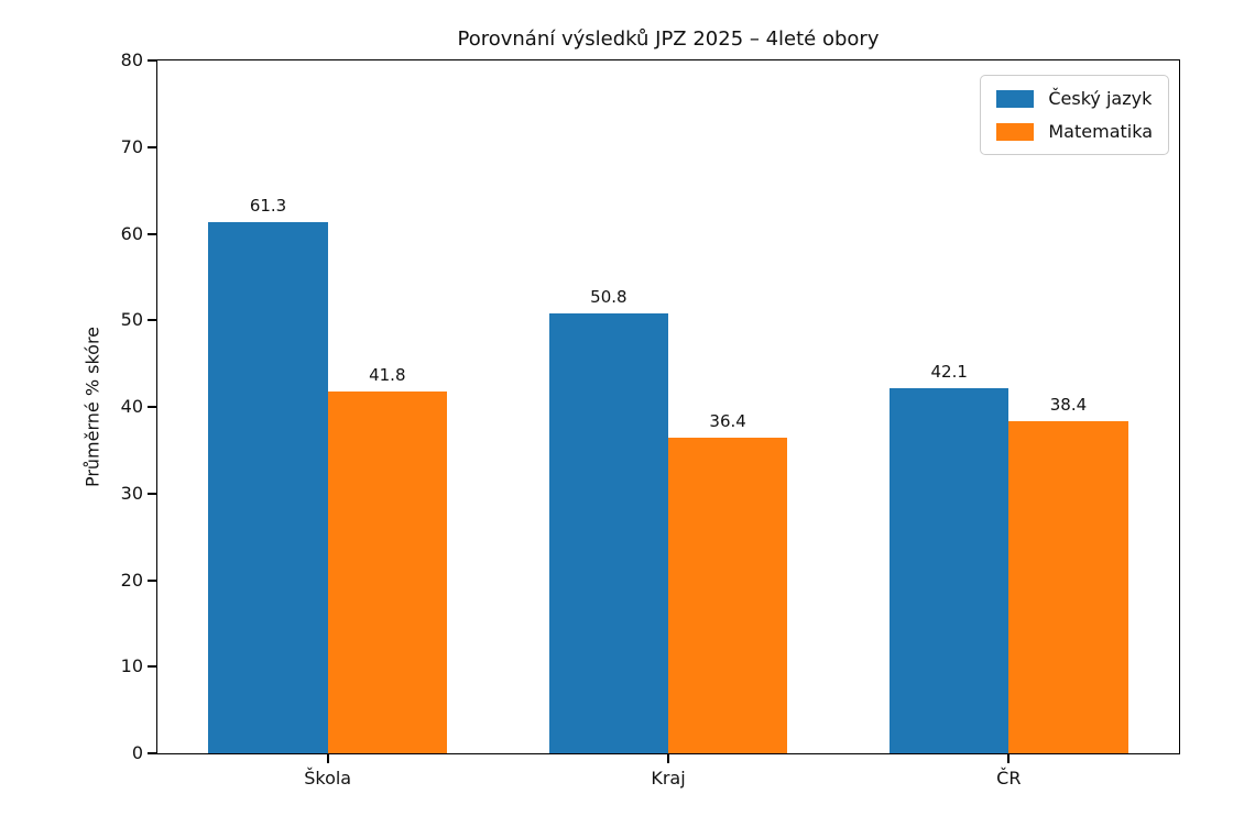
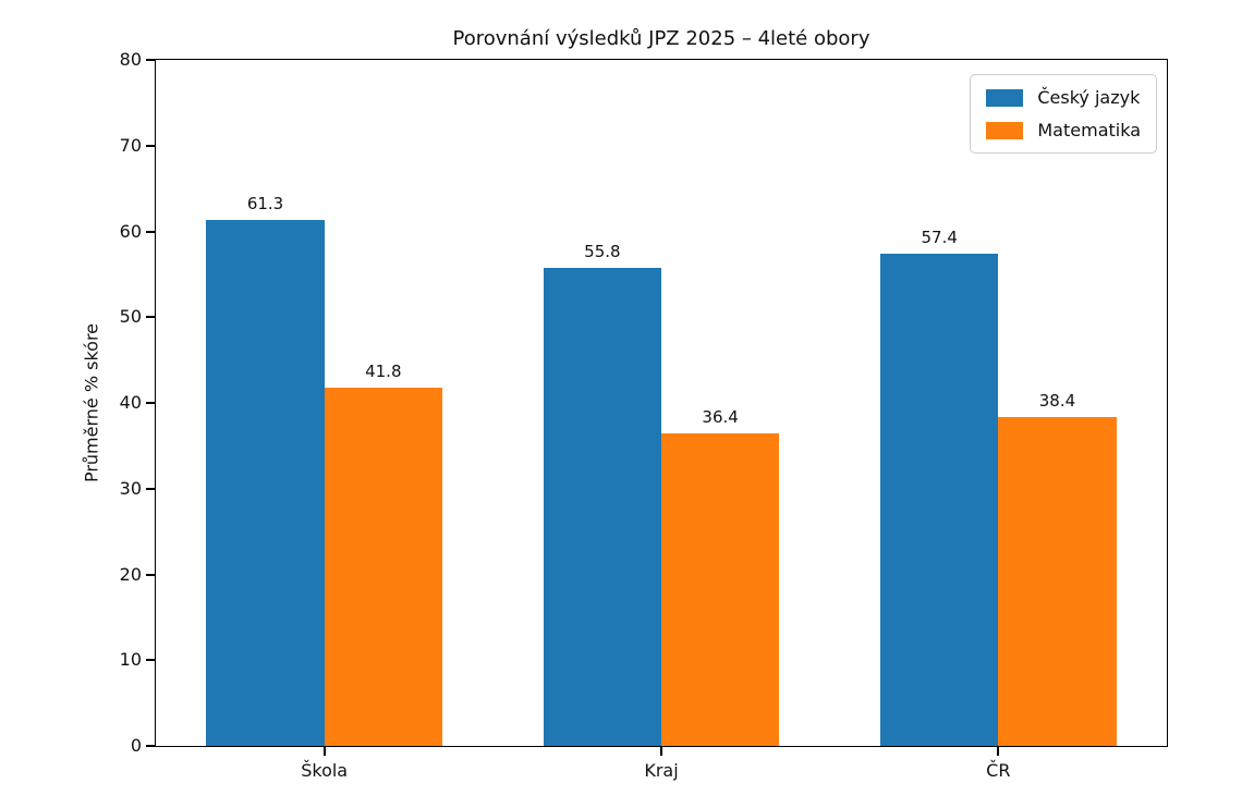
Český jazyk/Kraj: 50.8 -> 55.8
Český jazyk/ČR: 42.1 -> 57.4
